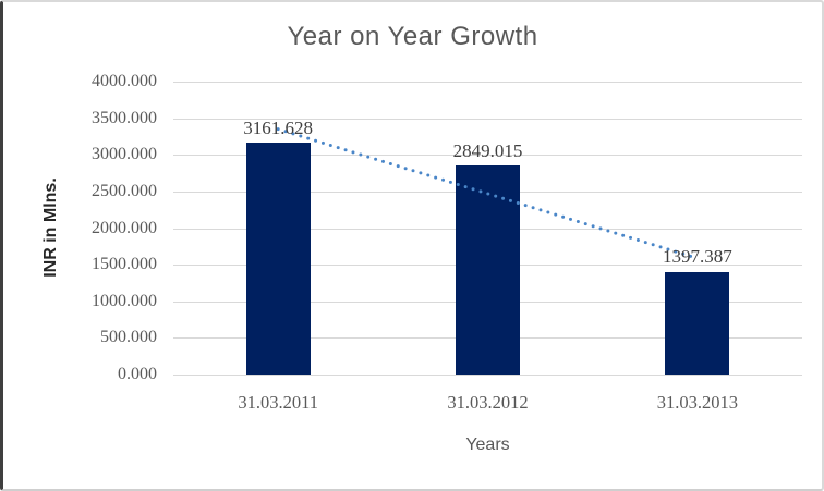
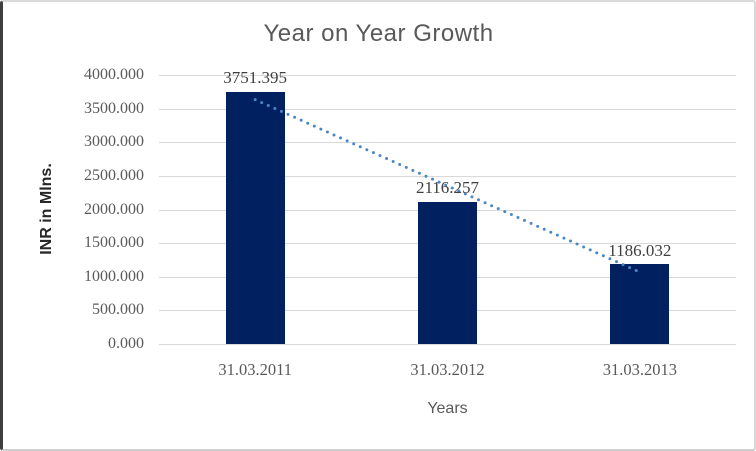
31.03.2011: 3161.628 -> 3751.395
31.03.2012: 2849.015 -> 2116.257
31.03.2013: 1397.387 -> 1186.032
